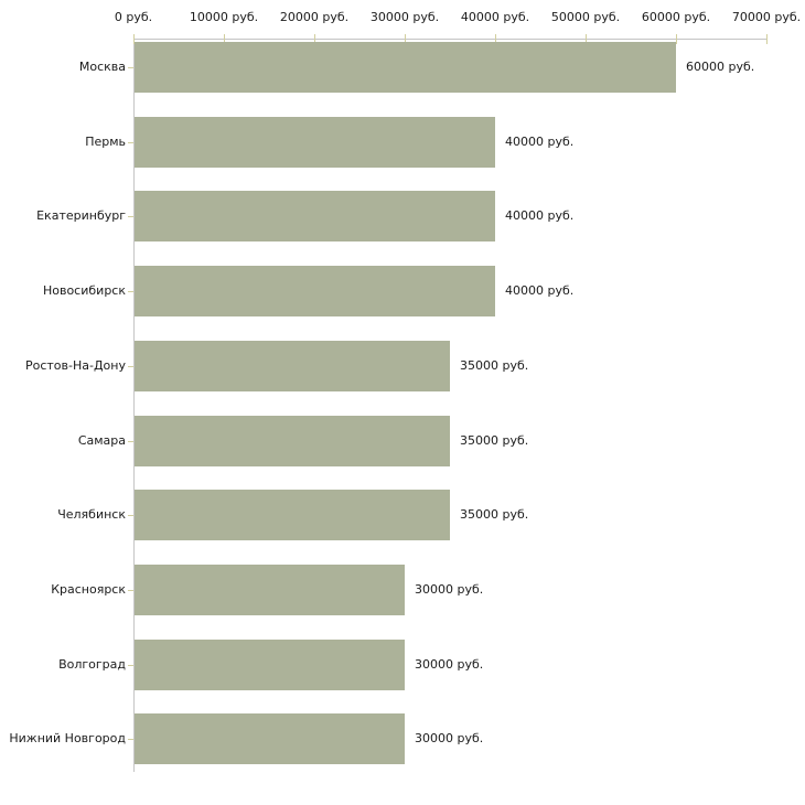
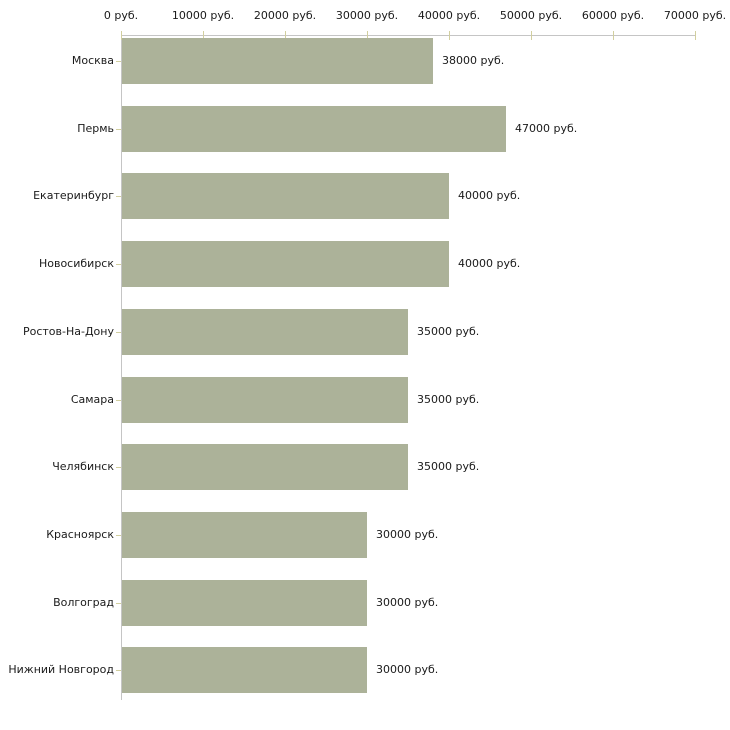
Москва: 60000 -> 38000
Пермь: 40000 -> 47000
